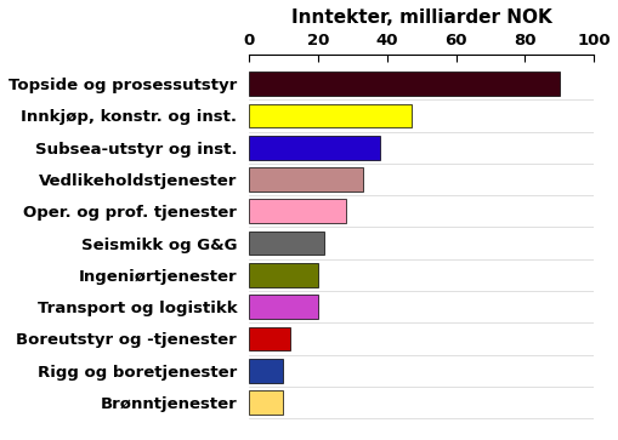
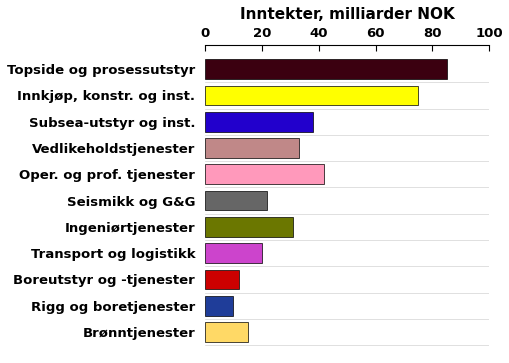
Topside og prosessutstyr: 90 -> 85
Innkjøp, konstr. og inst.: 47 -> 75
Oper. og prof. tjenester: 28 -> 42
Ingeniørtjenester: 20 -> 31
Brønntjenester: 10 -> 15
